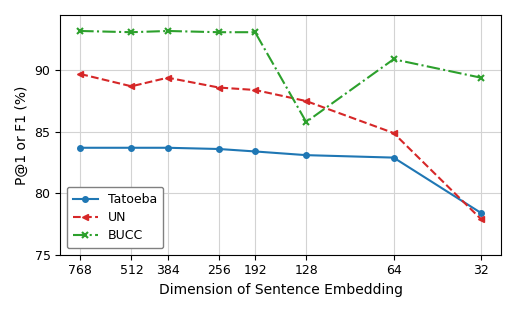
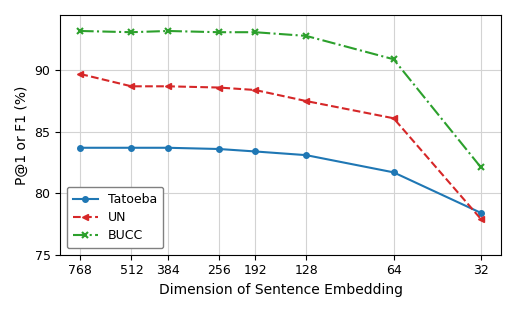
UN/384: 89.4 -> 88.7
BUCC/128: 85.8 -> 92.8
Tatoeba/64: 82.9 -> 81.7
UN/64: 84.9 -> 86.1
BUCC/32: 89.4 -> 82.1
